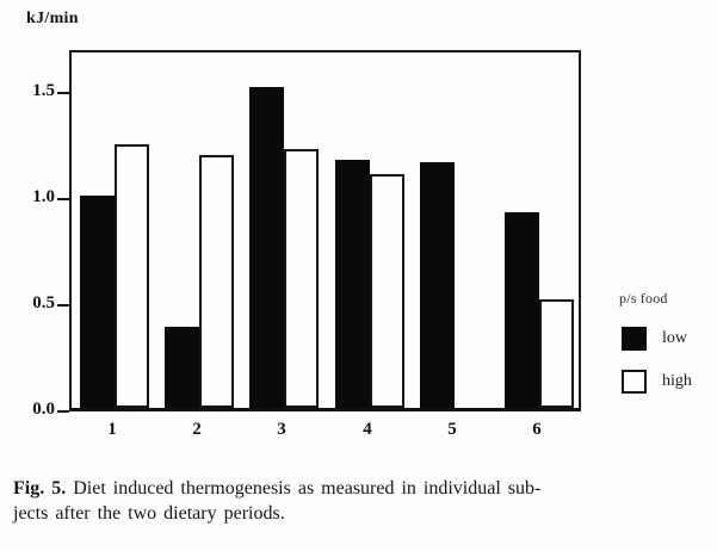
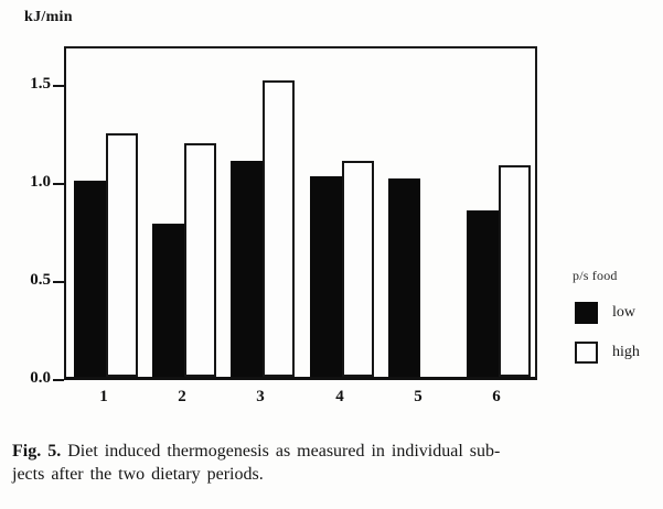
low/2: 0.38 -> 0.78
low/3: 1.51 -> 1.10
high/3: 1.22 -> 1.51
low/4: 1.17 -> 1.02
low/5: 1.16 -> 1.01
low/6: 0.92 -> 0.85
high/6: 0.51 -> 1.08
